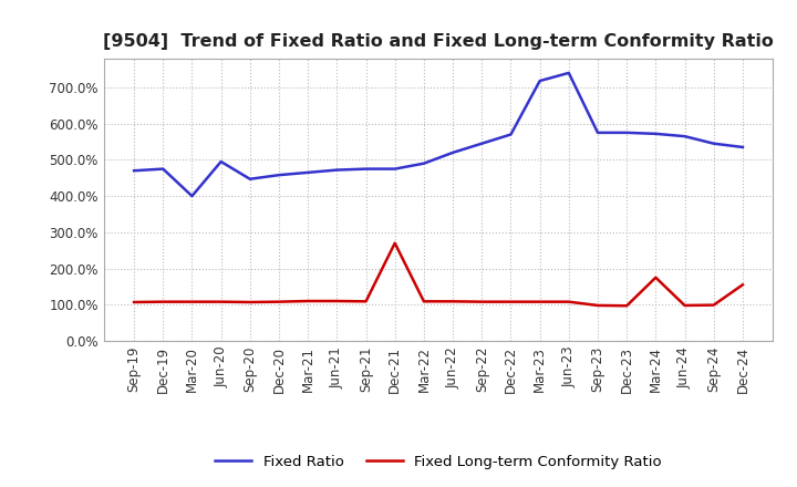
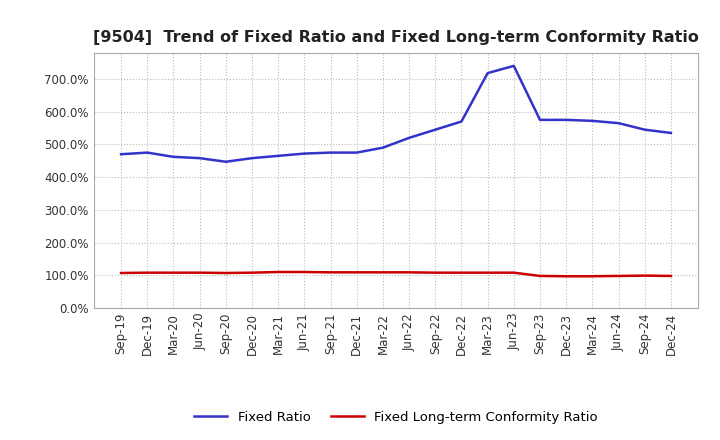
Fixed Ratio/Mar-20: 400% -> 462%
Fixed Ratio/Jun-20: 495% -> 458%
Fixed Long-term Conformity Ratio/Dec-21: 270% -> 109%
Fixed Long-term Conformity Ratio/Mar-24: 175% -> 97%
Fixed Long-term Conformity Ratio/Dec-24: 155% -> 98%
